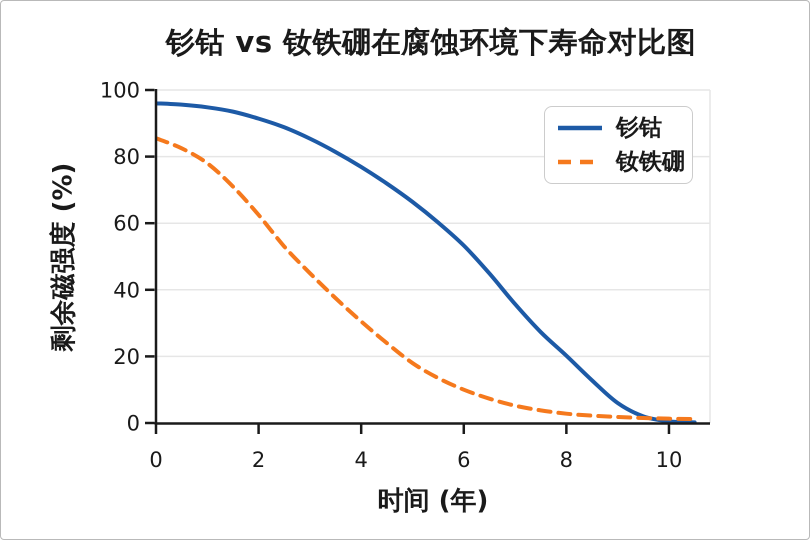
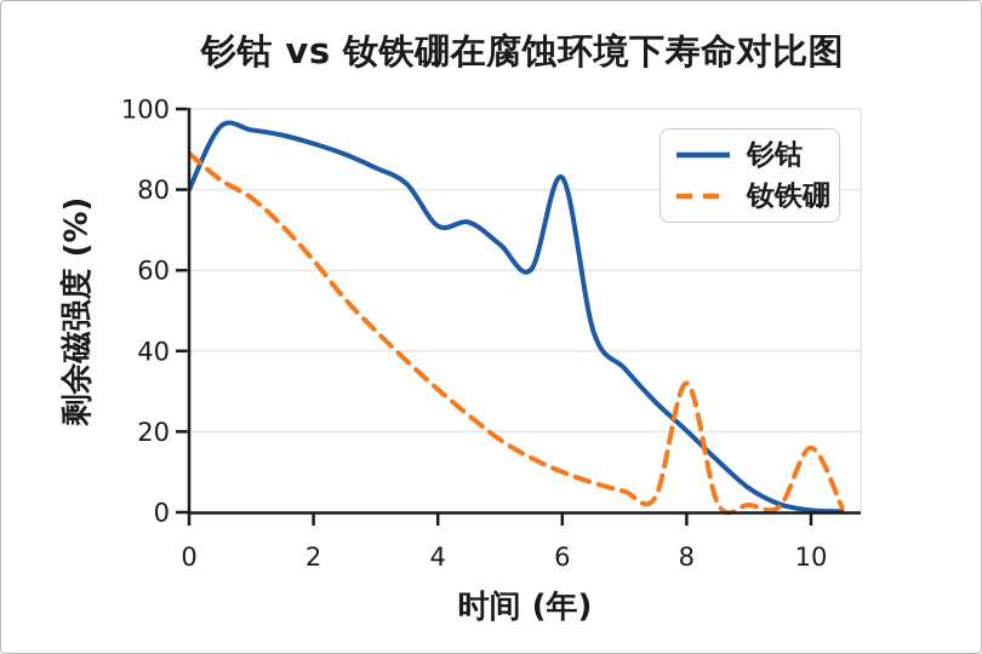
钐钴/0: 96 -> 80
钕铁硼/0: 86 -> 89
钐钴/4: 77 -> 71
钐钴/6: 53 -> 83
钕铁硼/8: 3 -> 32
钕铁硼/10: 1 -> 16
